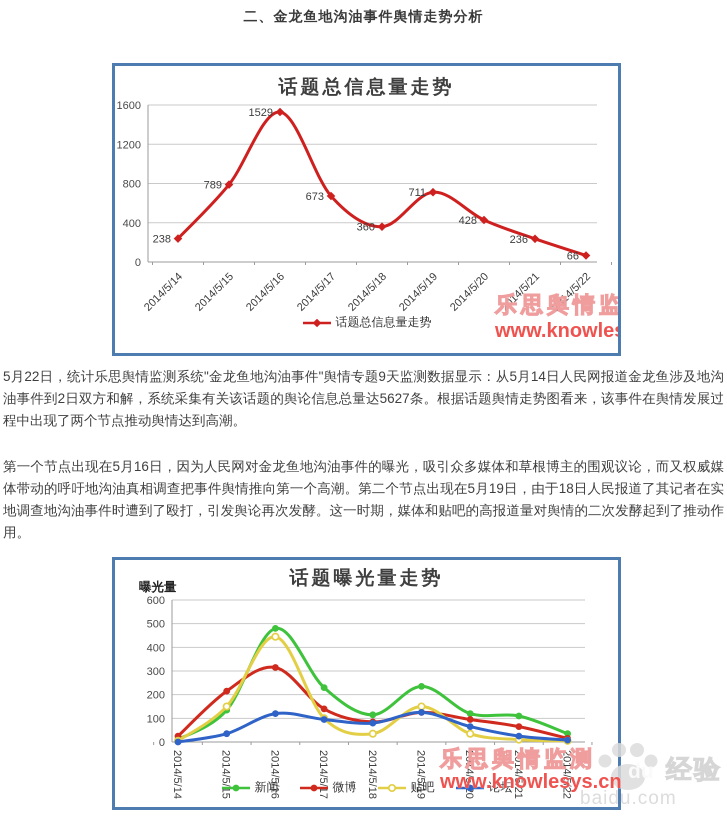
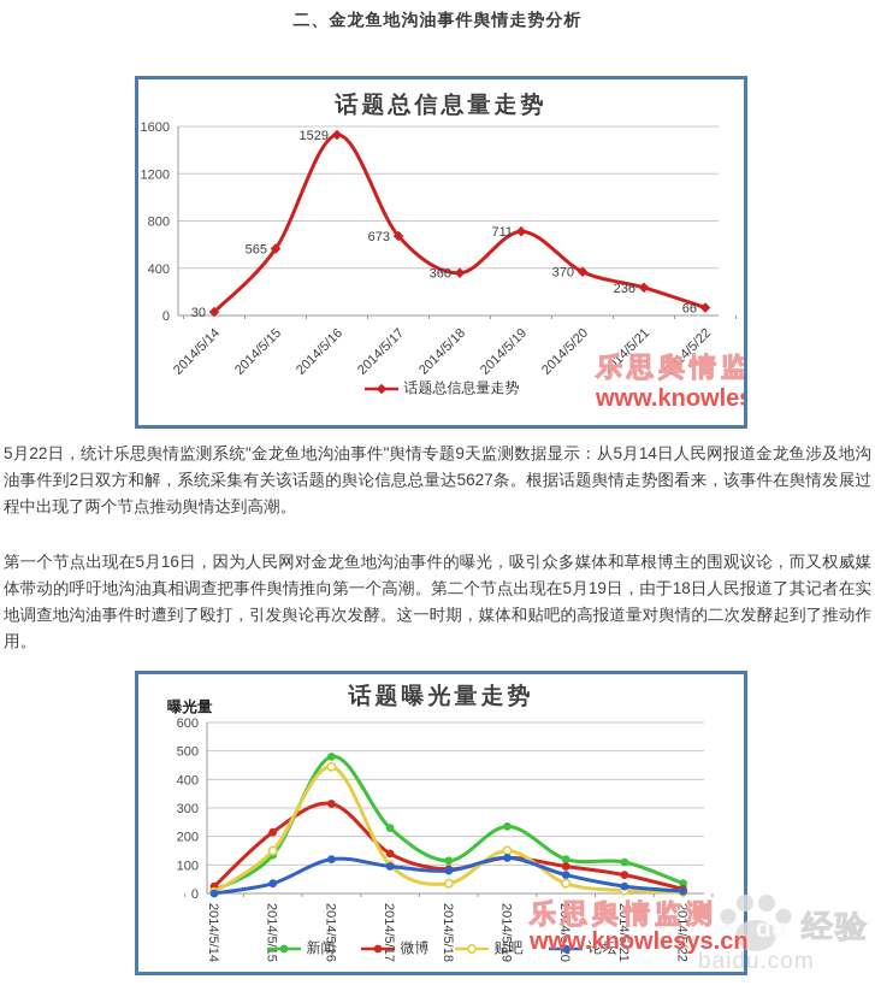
话题总信息量走势/2014/5/14: 238 -> 30
话题总信息量走势/2014/5/15: 789 -> 565
话题总信息量走势/2014/5/20: 428 -> 370
